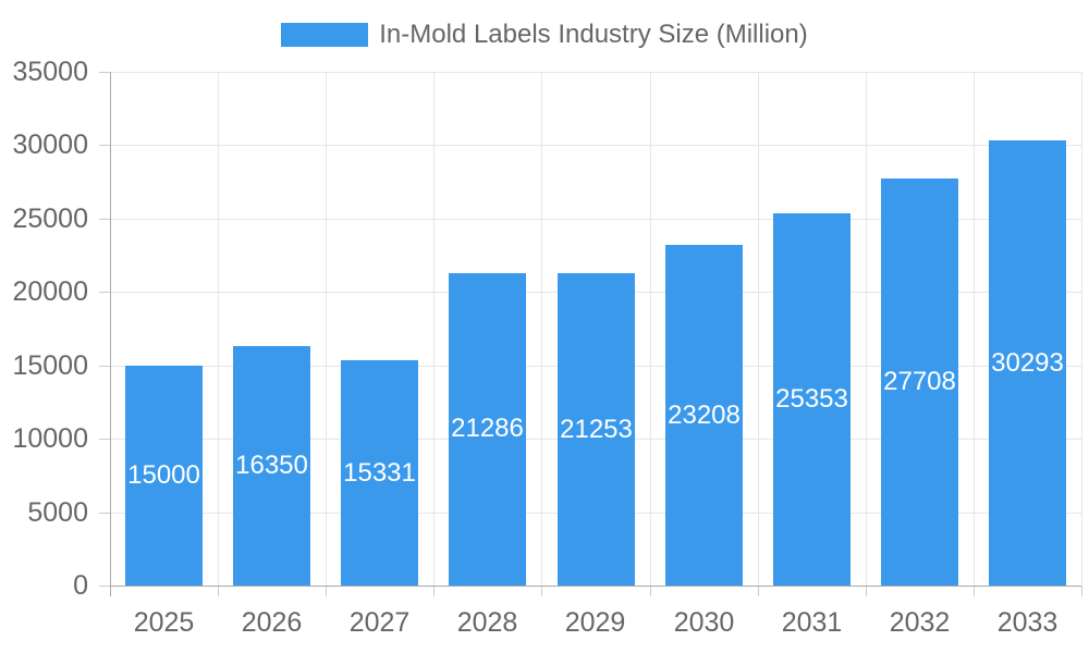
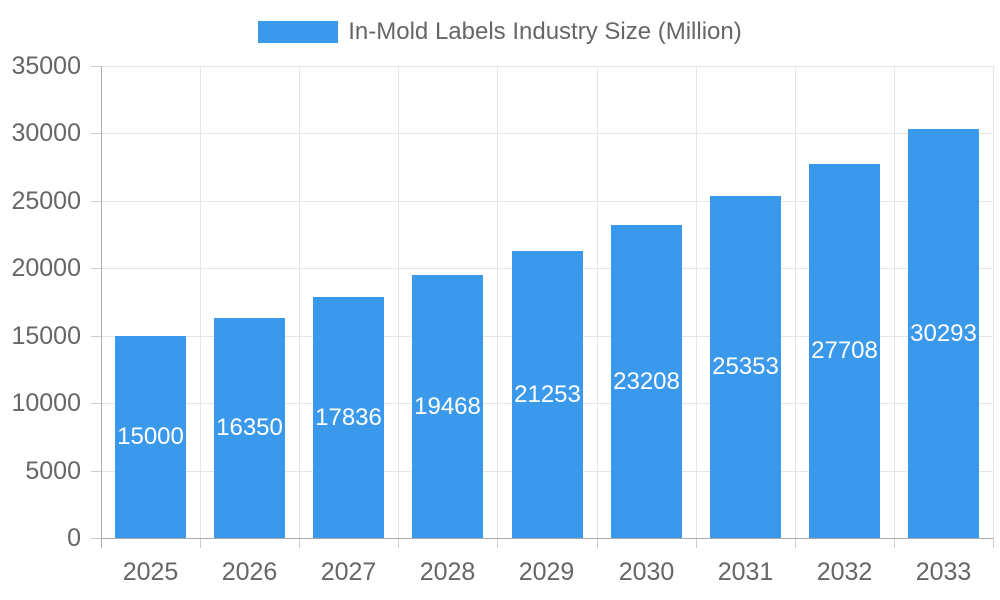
2027: 15331 -> 17836
2028: 21286 -> 19468
